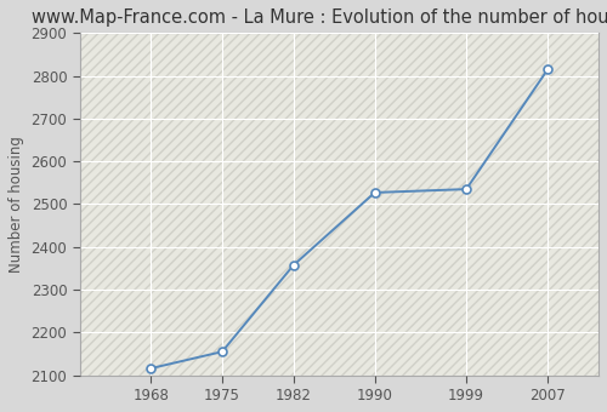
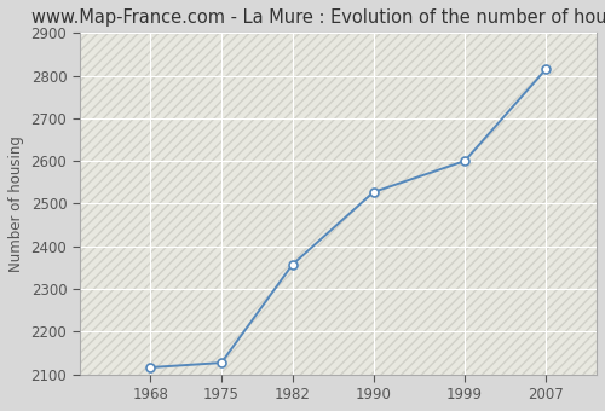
1975: 2155 -> 2127
1999: 2535 -> 2600
